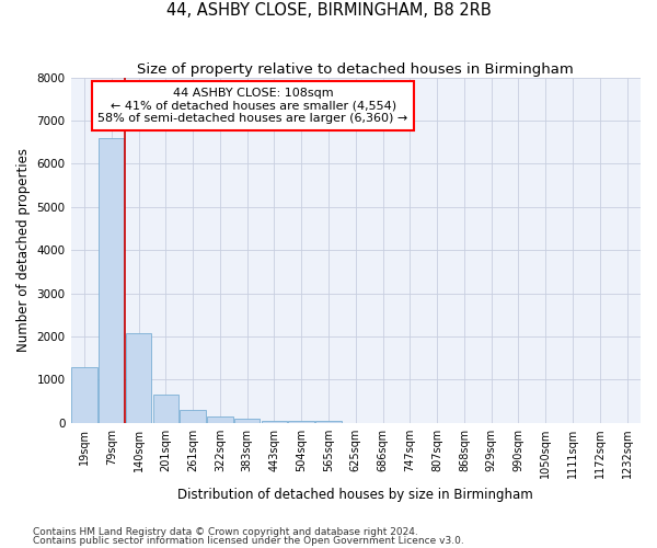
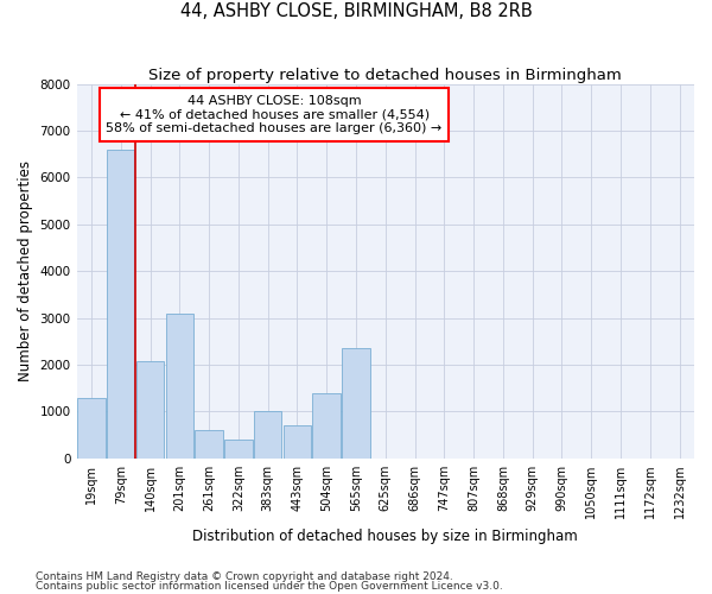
201sqm: 660 -> 3100
261sqm: 300 -> 600
322sqm: 150 -> 400
383sqm: 90 -> 1000
443sqm: 60 -> 700
504sqm: 60 -> 1400
565sqm: 60 -> 2350
